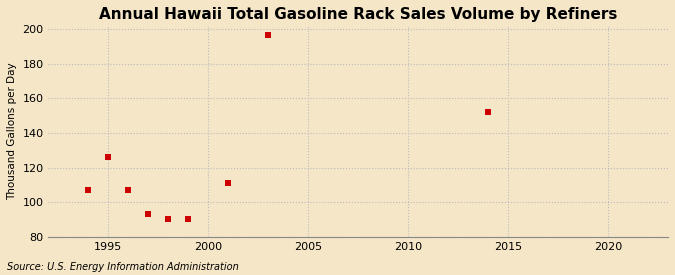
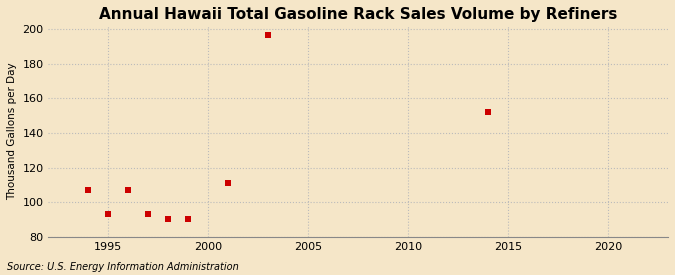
1995: 126 -> 93
